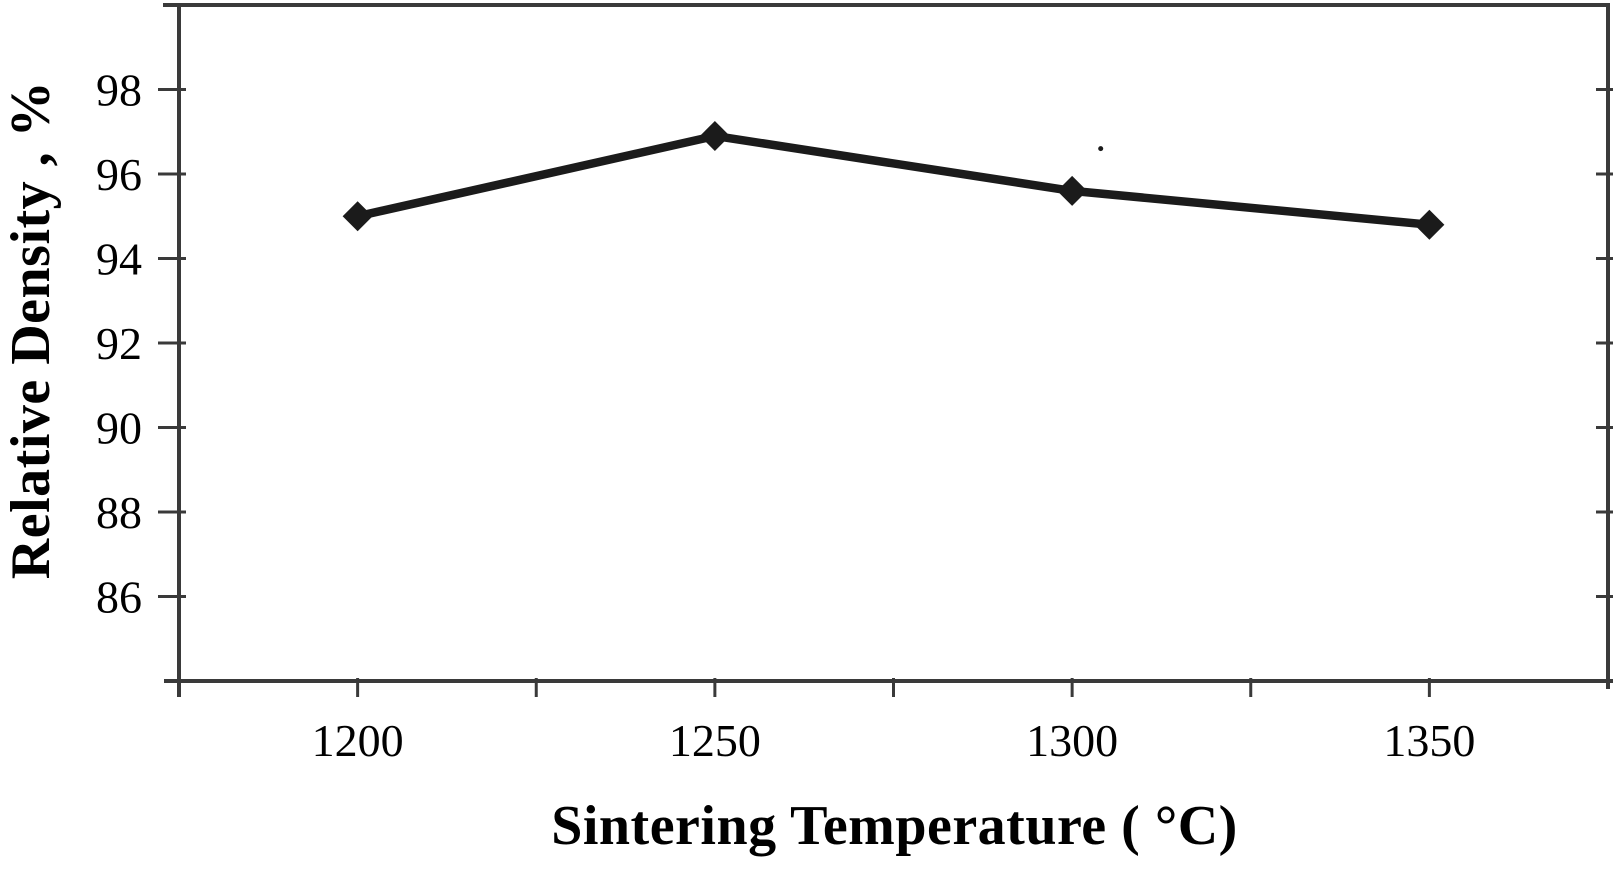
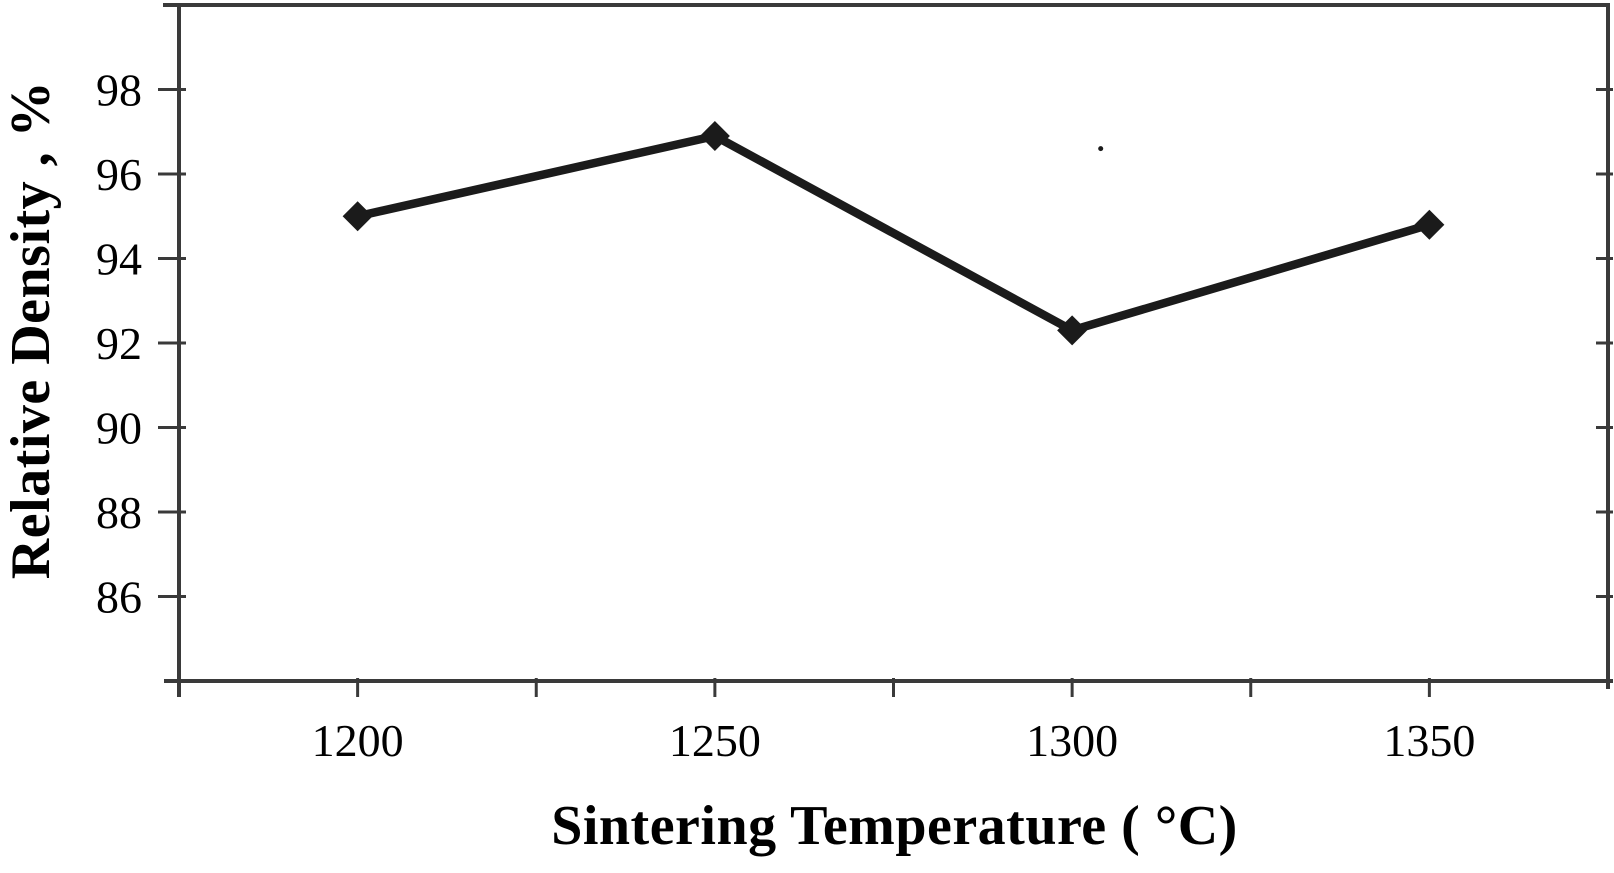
1300: 95.6 -> 92.3
